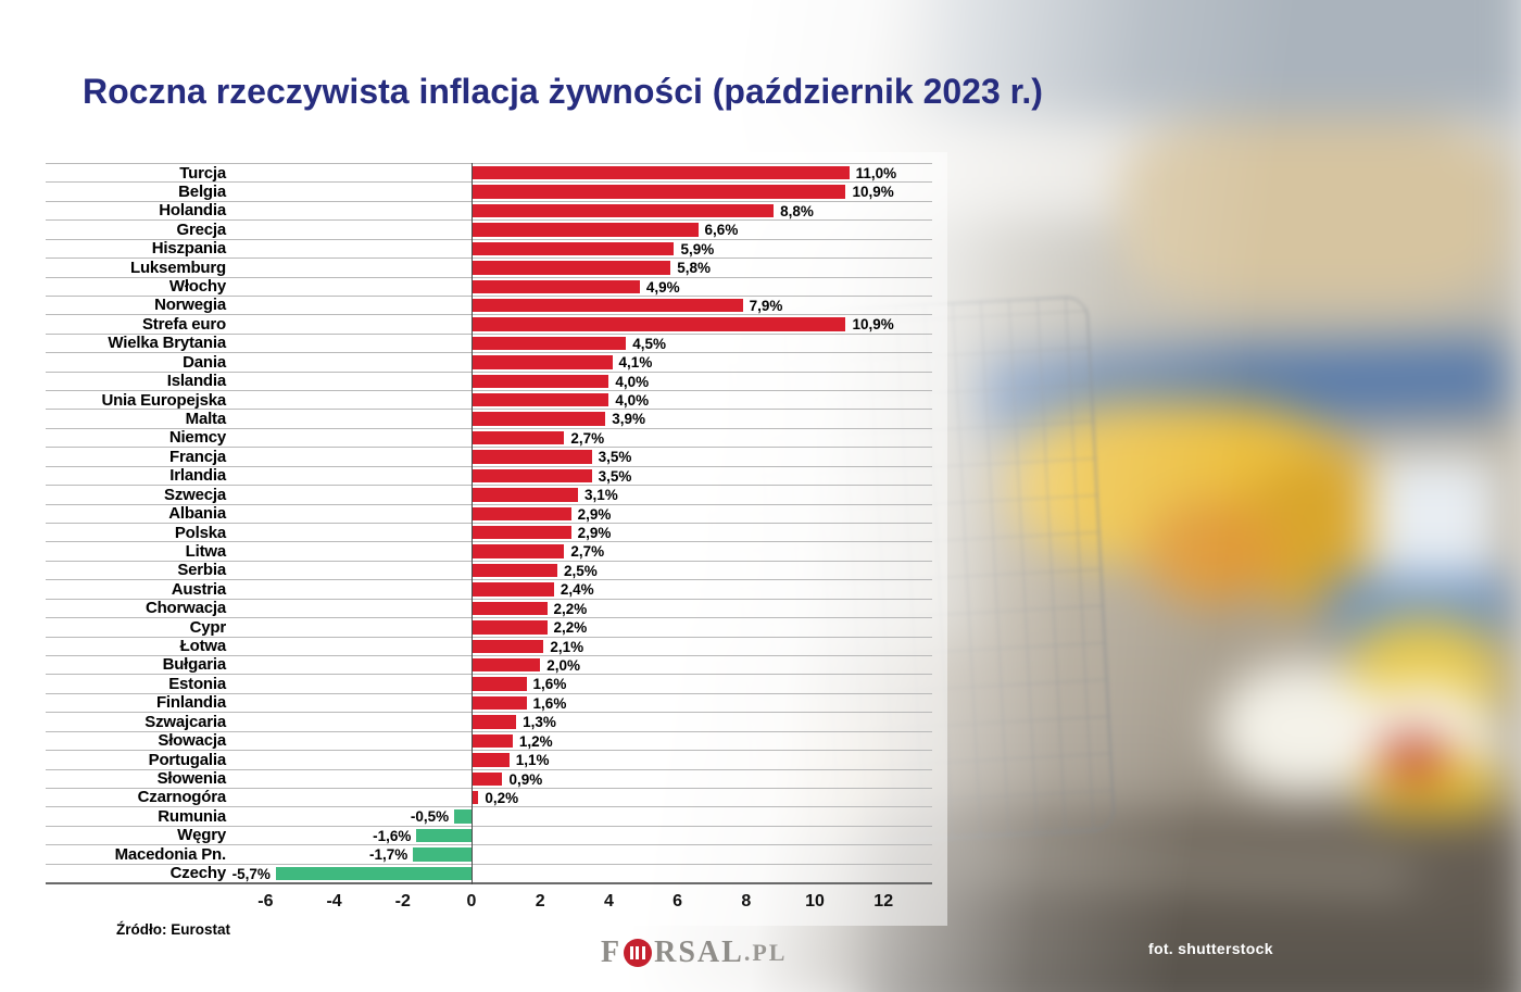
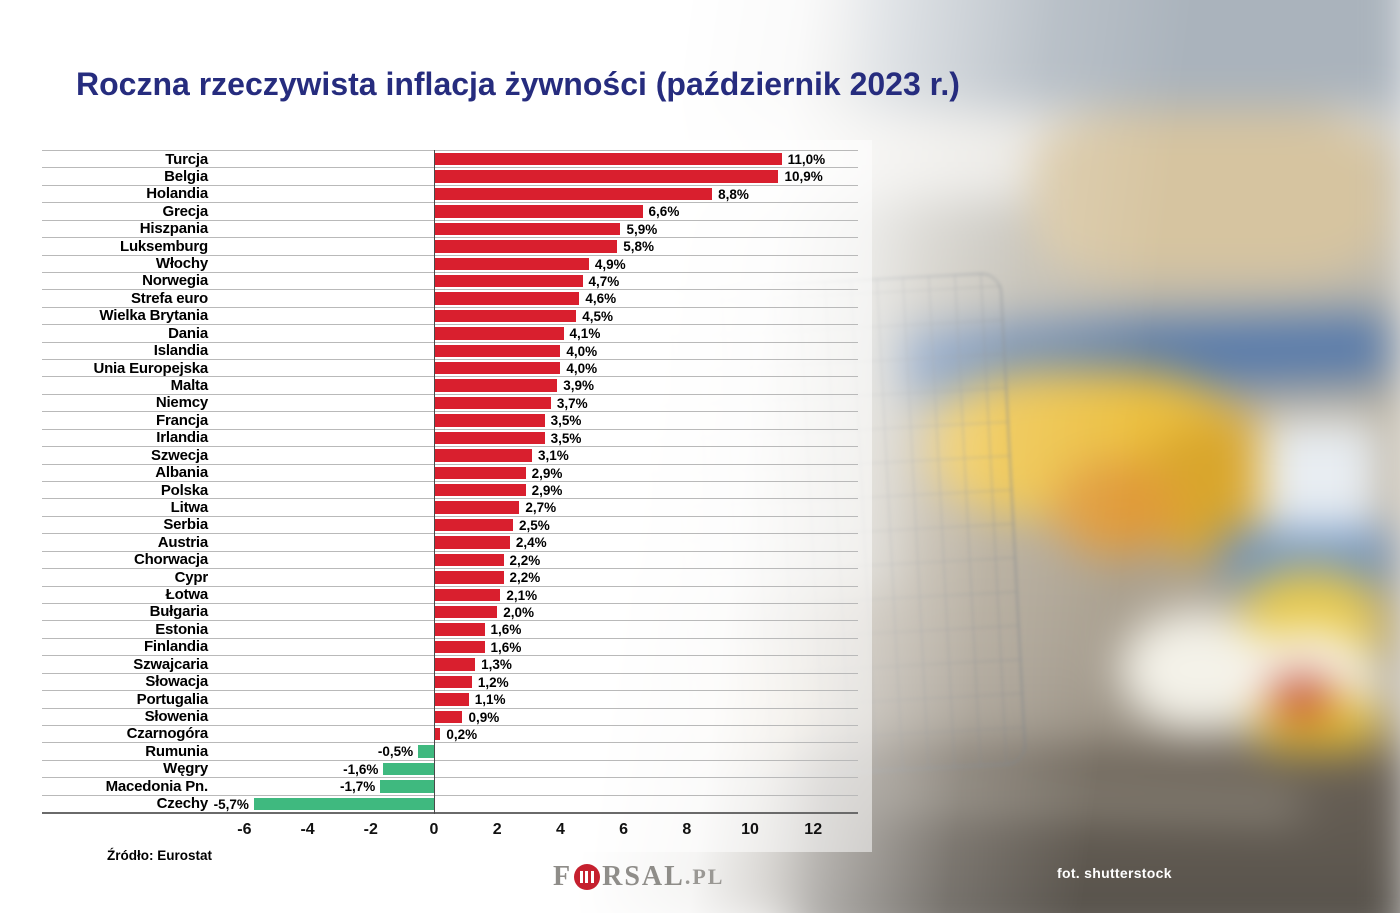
Norwegia: 7,9% -> 4,7%
Strefa euro: 10,9% -> 4,6%
Niemcy: 2,7% -> 3,7%
